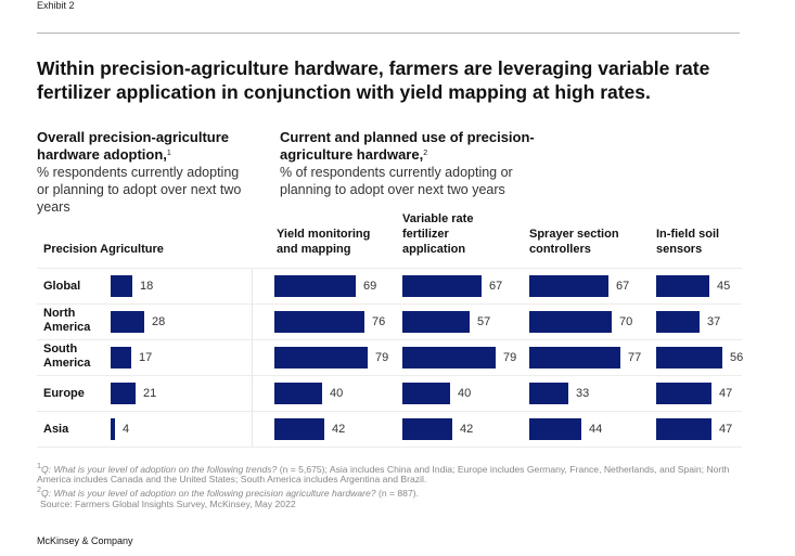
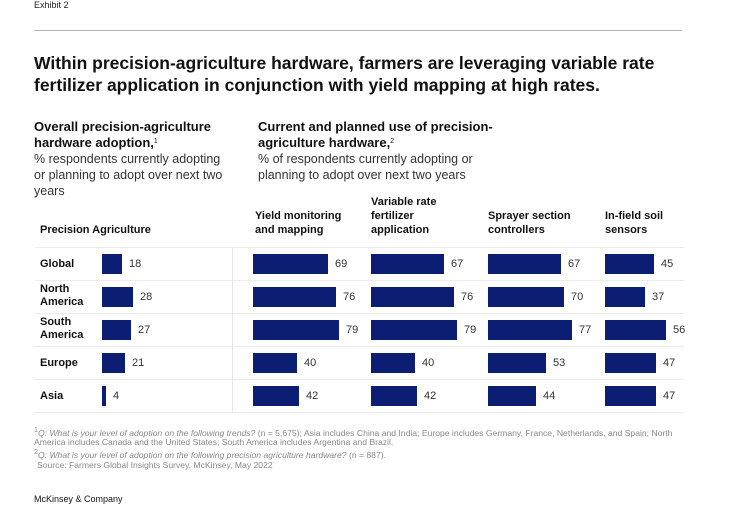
Variable rate fertilizer application/North America: 57 -> 76
Precision Agriculture/South America: 17 -> 27
Sprayer section controllers/Europe: 33 -> 53
